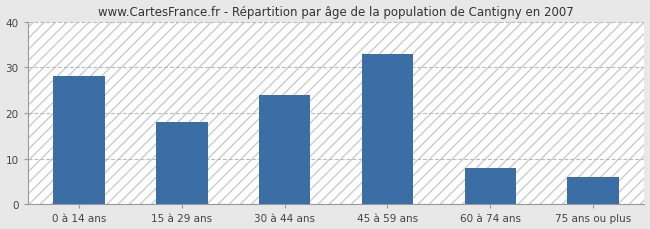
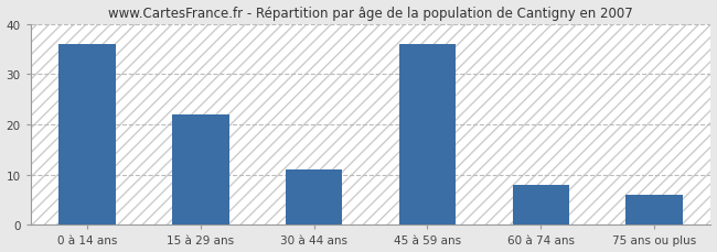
0 à 14 ans: 28 -> 36
15 à 29 ans: 18 -> 22
30 à 44 ans: 24 -> 11
45 à 59 ans: 33 -> 36
